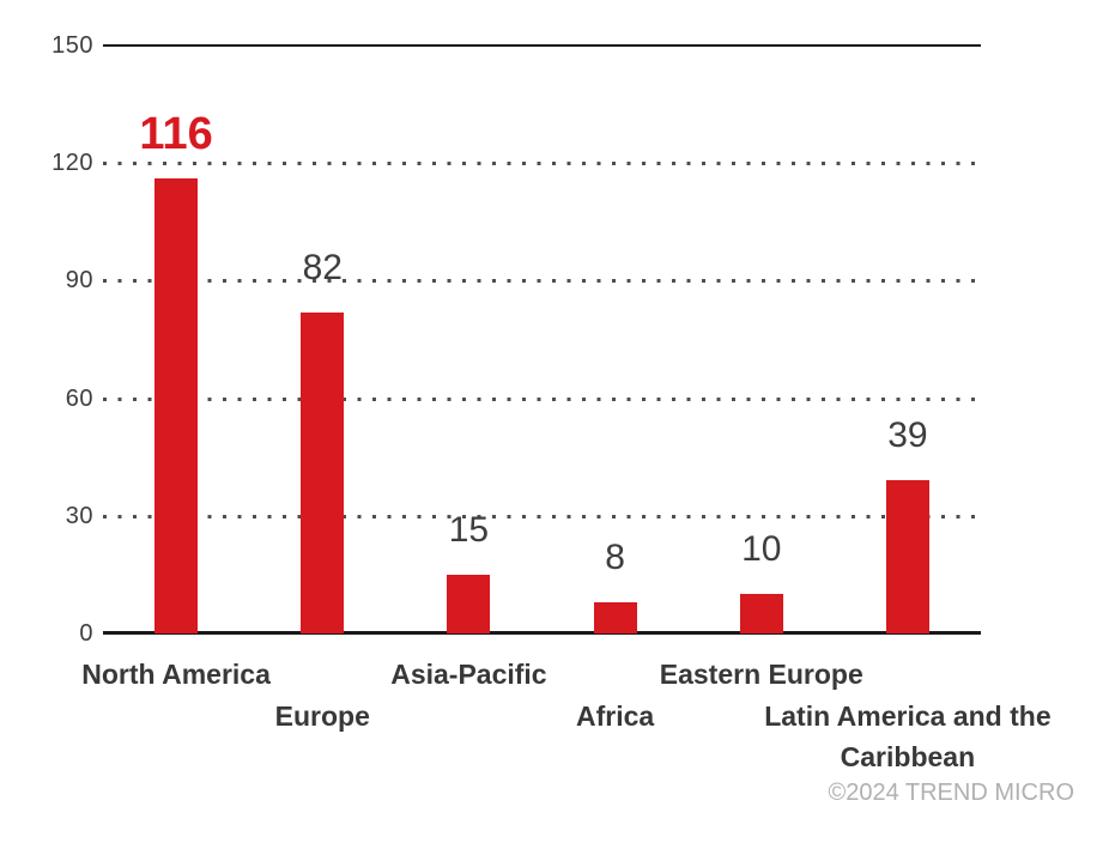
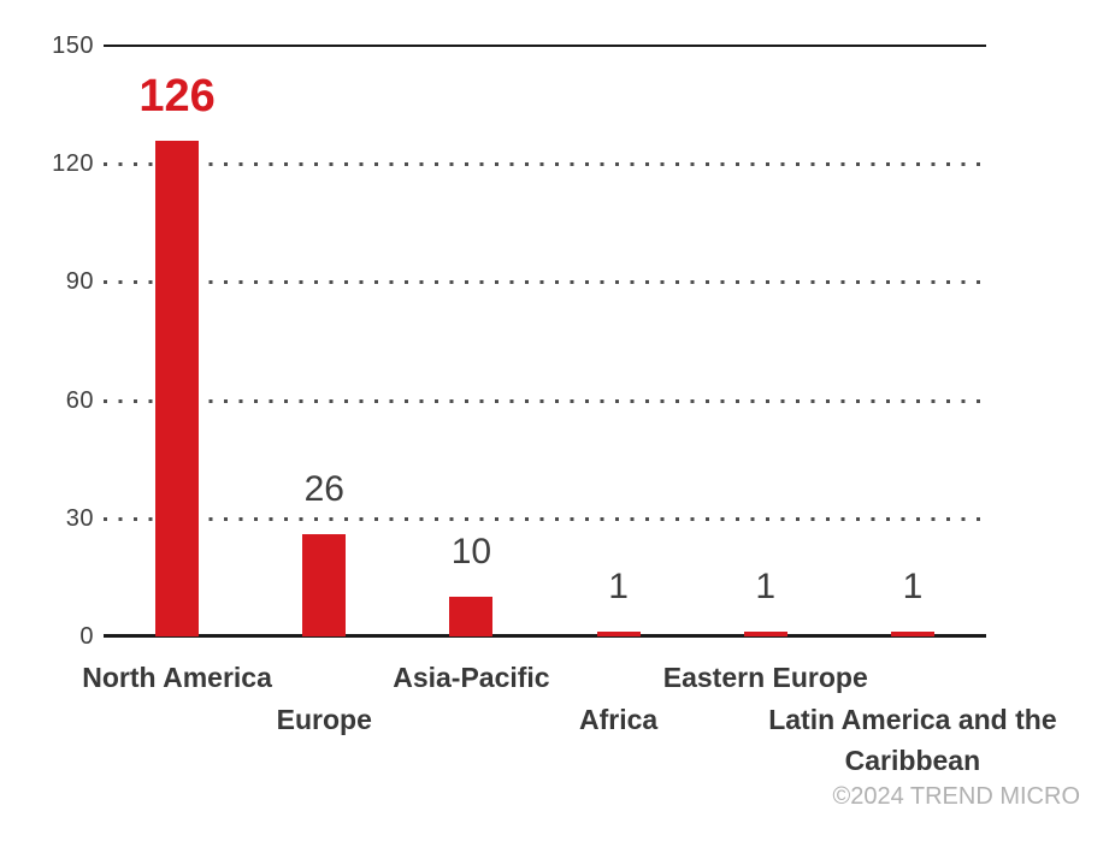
North America: 116 -> 126
Europe: 82 -> 26
Asia-Pacific: 15 -> 10
Africa: 8 -> 1
Eastern Europe: 10 -> 1
Latin America and the Caribbean: 39 -> 1
